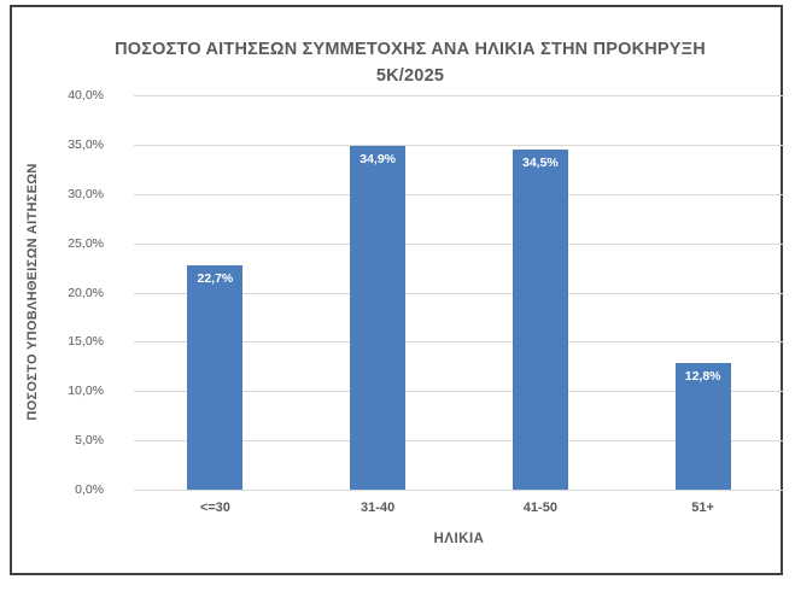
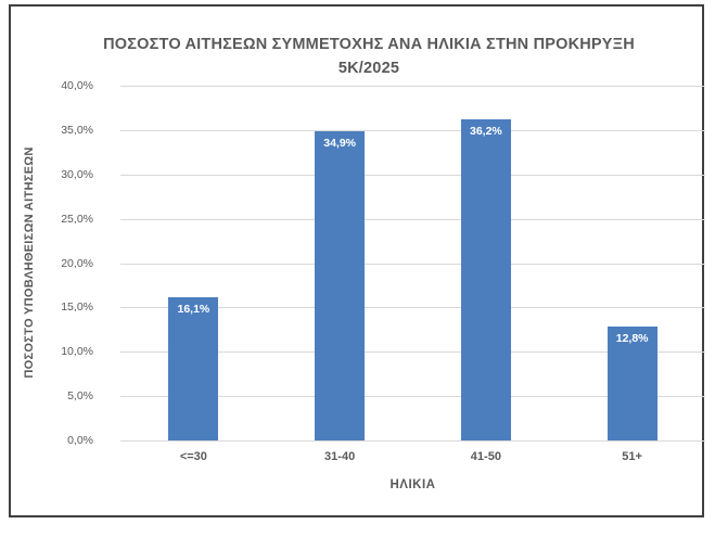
<=30: 22,7% -> 16,1%
41-50: 34,5% -> 36,2%
